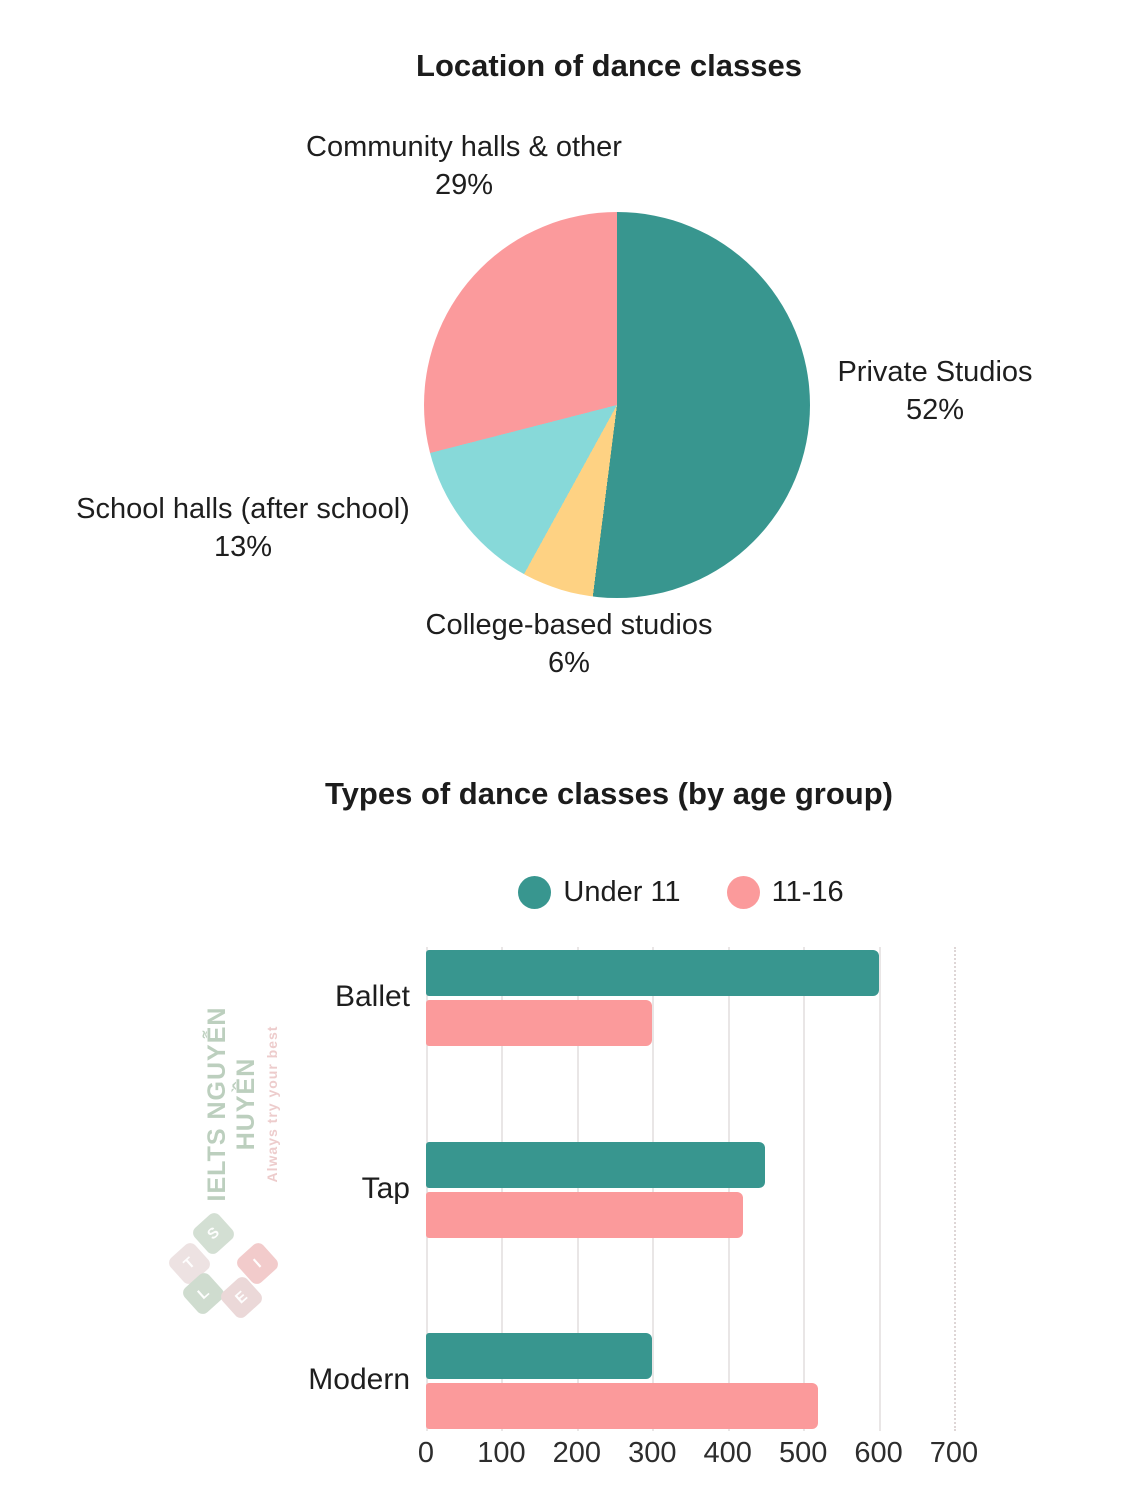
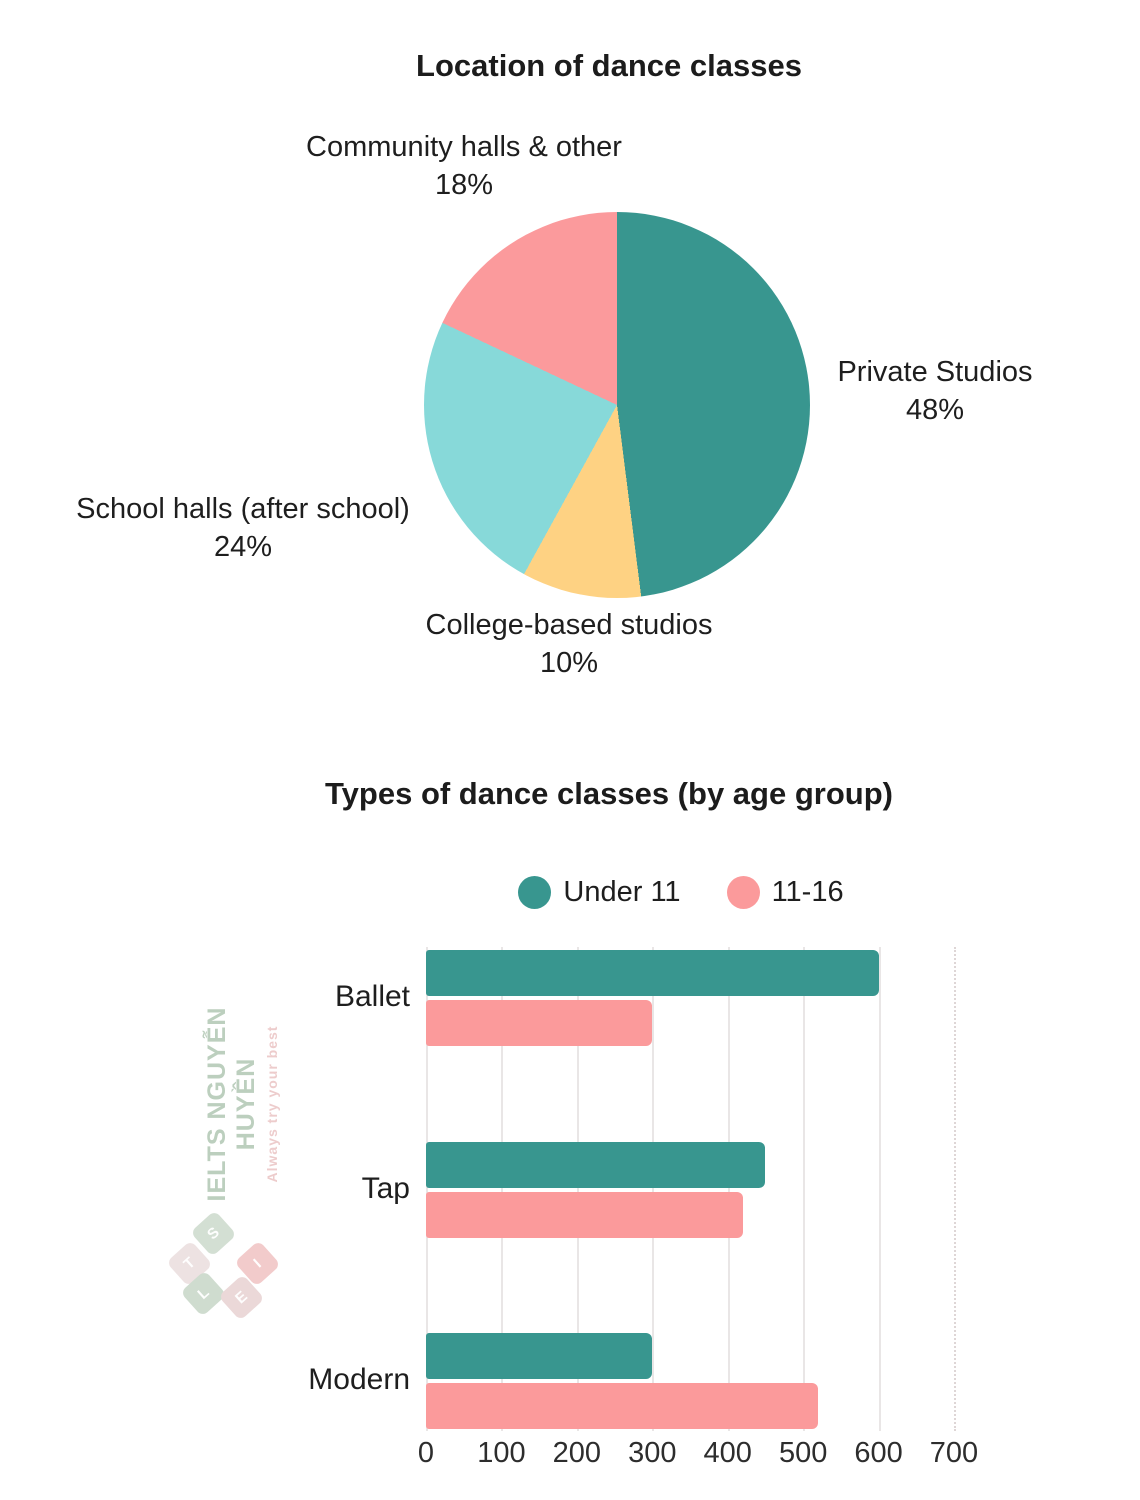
Location of dance classes/Private Studios: 52% -> 48%
Location of dance classes/College-based studios: 6% -> 10%
Location of dance classes/School halls (after school): 13% -> 24%
Location of dance classes/Community halls & other: 29% -> 18%
